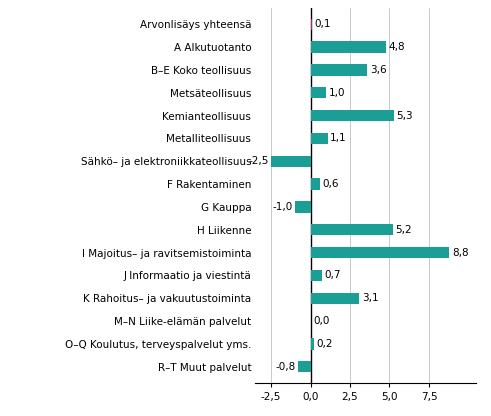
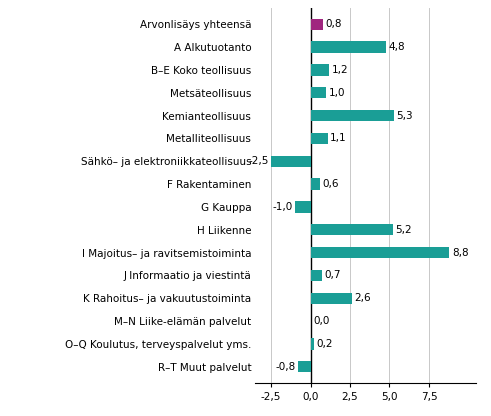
Arvonlisäys yhteensä: 0,1 -> 0,8
B–E Koko teollisuus: 3,6 -> 1,2
K Rahoitus– ja vakuutustoiminta: 3,1 -> 2,6
